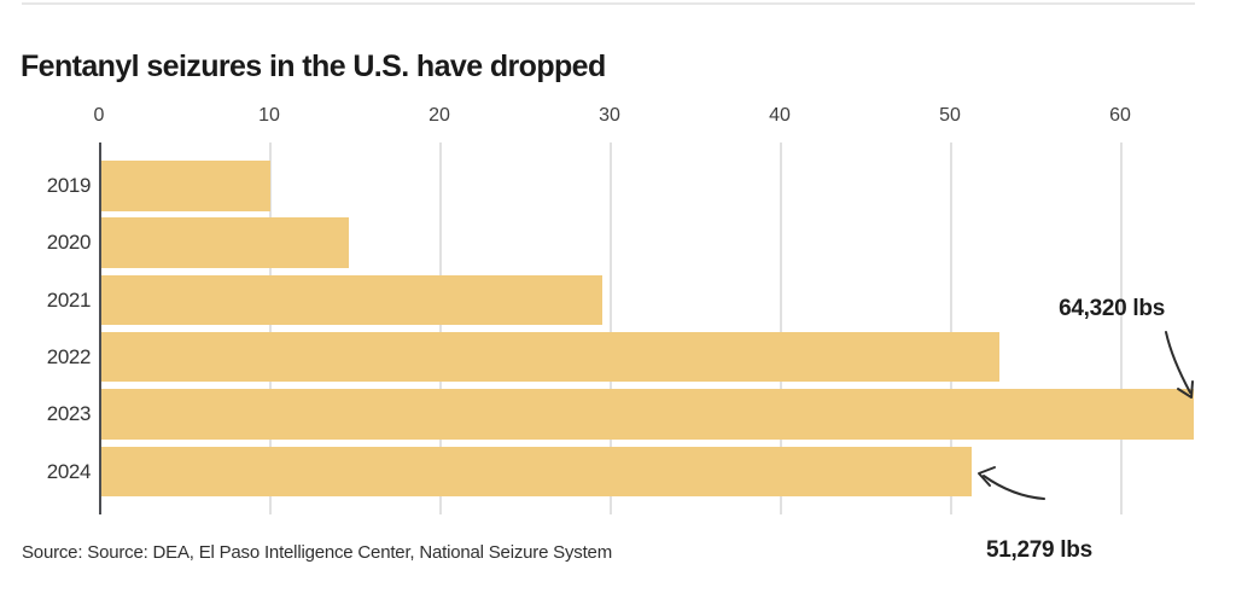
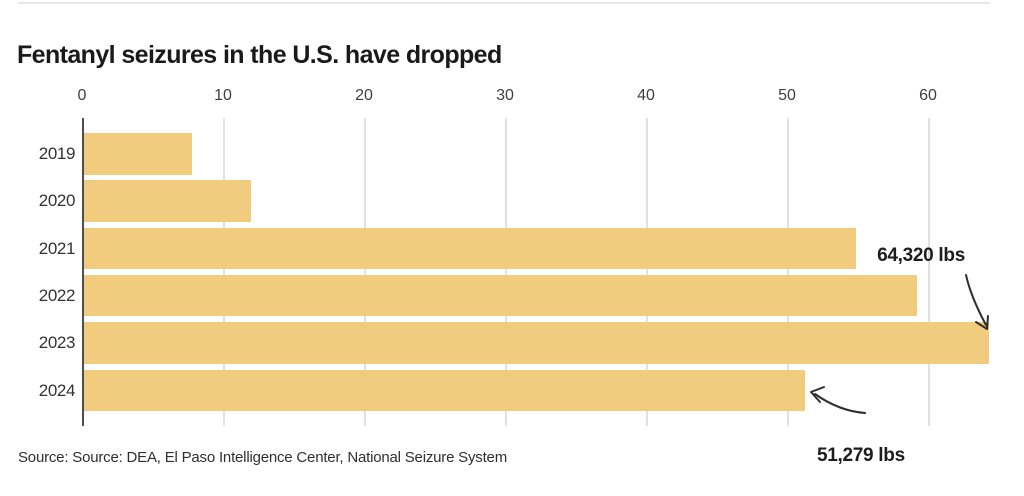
2019: 10.1 -> 7.8
2020: 14.7 -> 12.0
2021: 29.6 -> 54.9
2022: 52.9 -> 59.2
